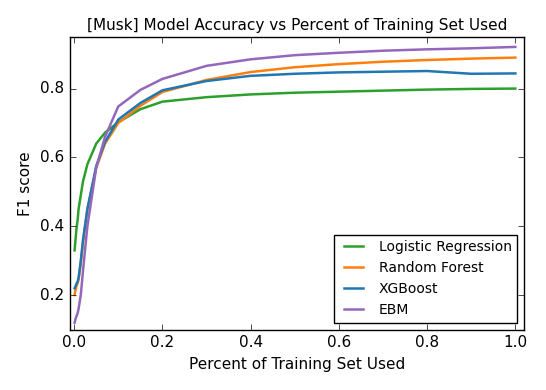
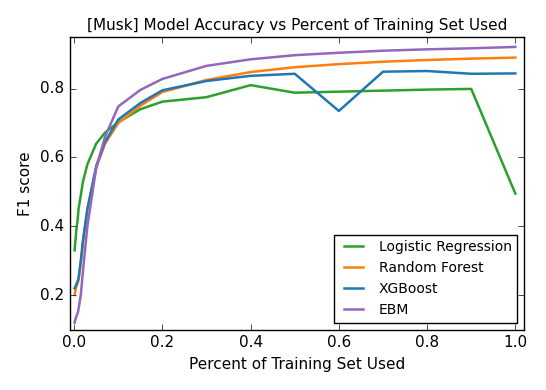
Logistic Regression/0.4: 0.783 -> 0.810
XGBoost/0.6: 0.847 -> 0.735
Logistic Regression/1.0: 0.800 -> 0.495
